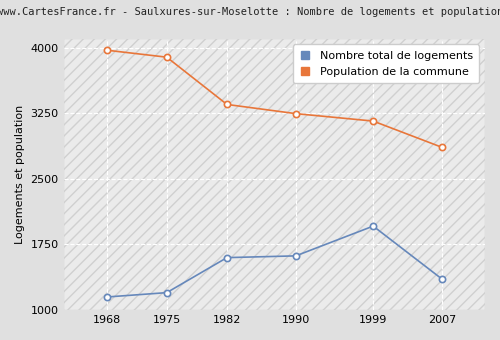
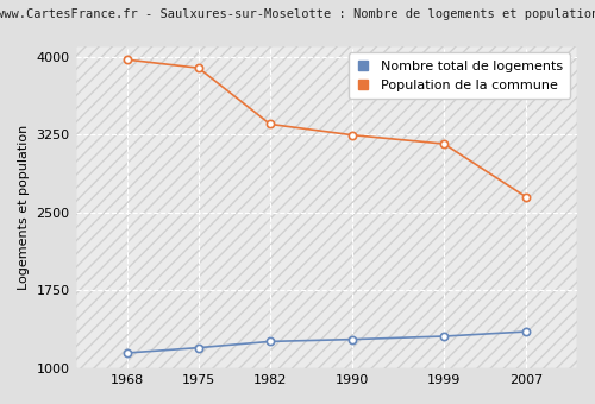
Nombre total de logements/1982: 1600 -> 1260
Nombre total de logements/1990: 1620 -> 1280
Nombre total de logements/1999: 1960 -> 1310
Population de la commune/2007: 2860 -> 2650
